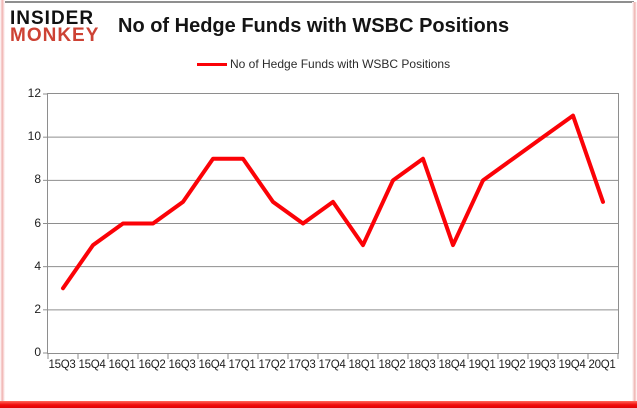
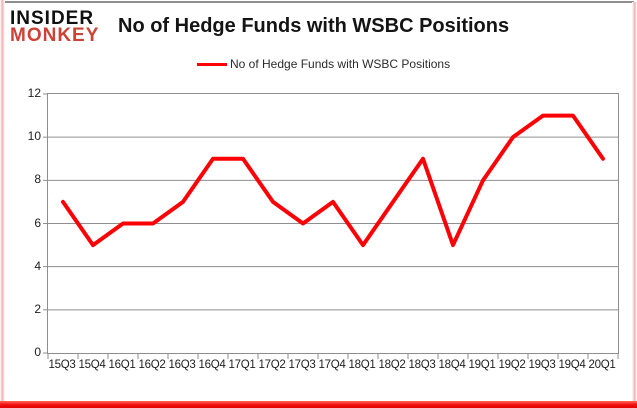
15Q3: 3 -> 7
18Q2: 8 -> 7
19Q2: 9 -> 10
19Q3: 10 -> 11
20Q1: 7 -> 9
